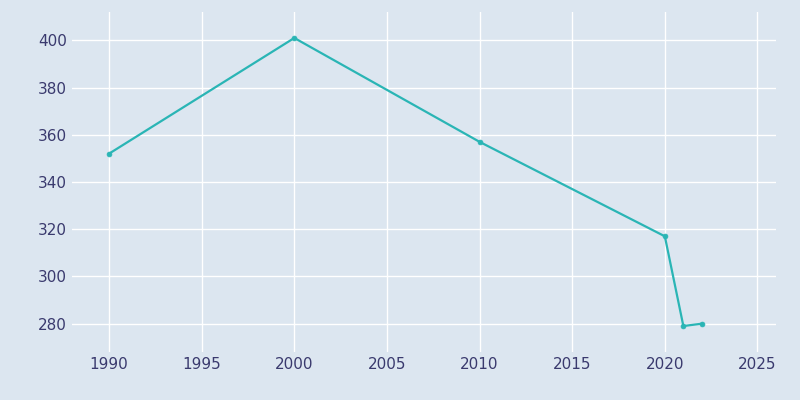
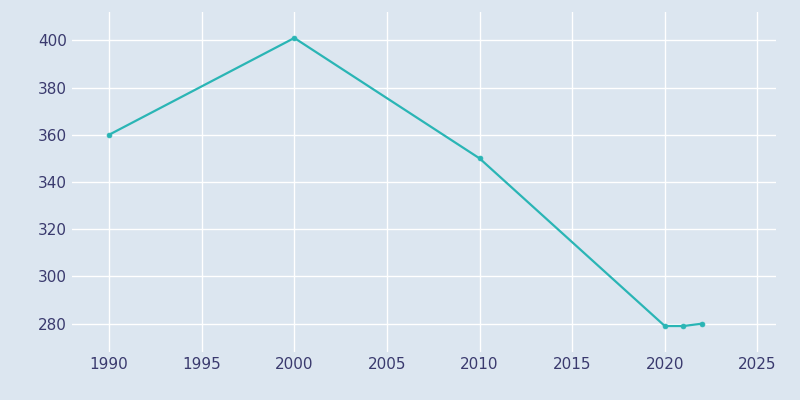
1990: 352 -> 360
2010: 357 -> 350
2020: 317 -> 279
